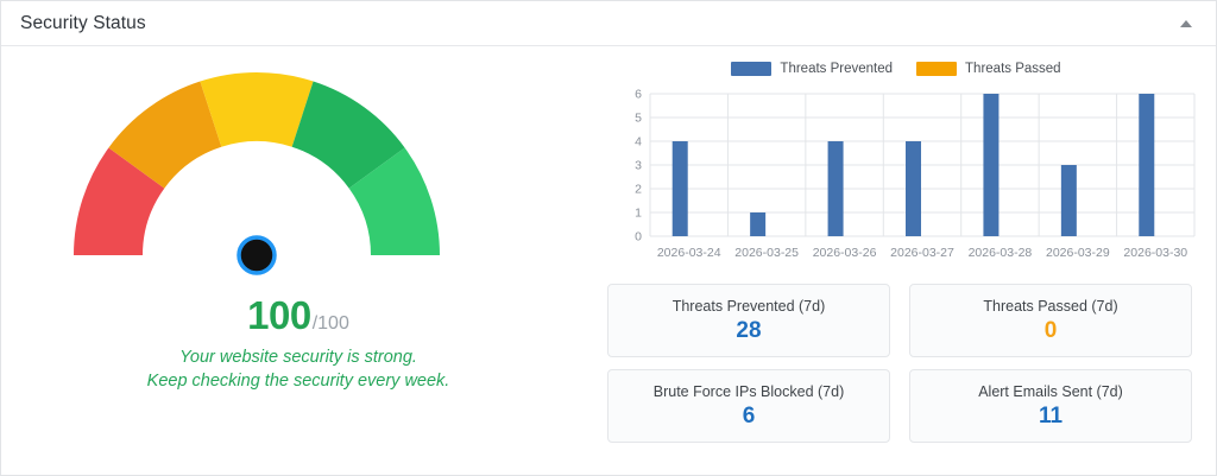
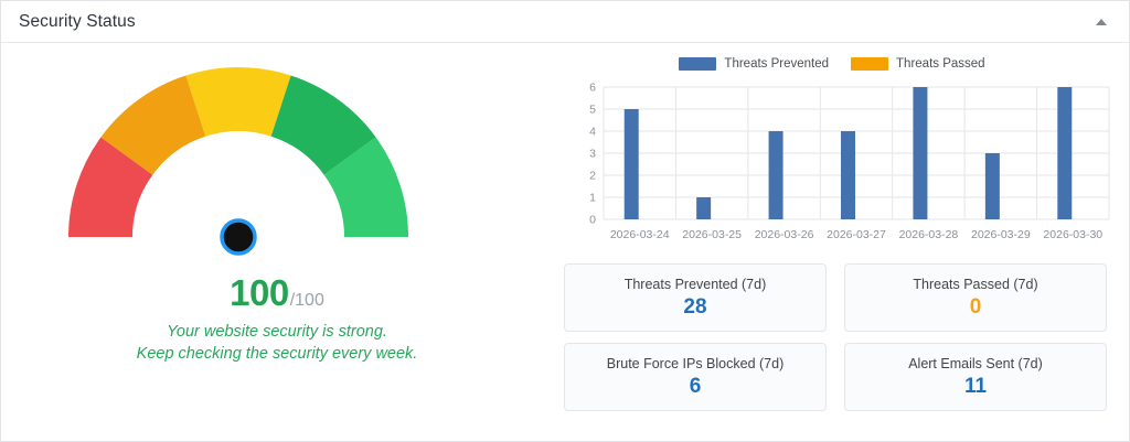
Threats Prevented/2026-03-24: 4 -> 5
